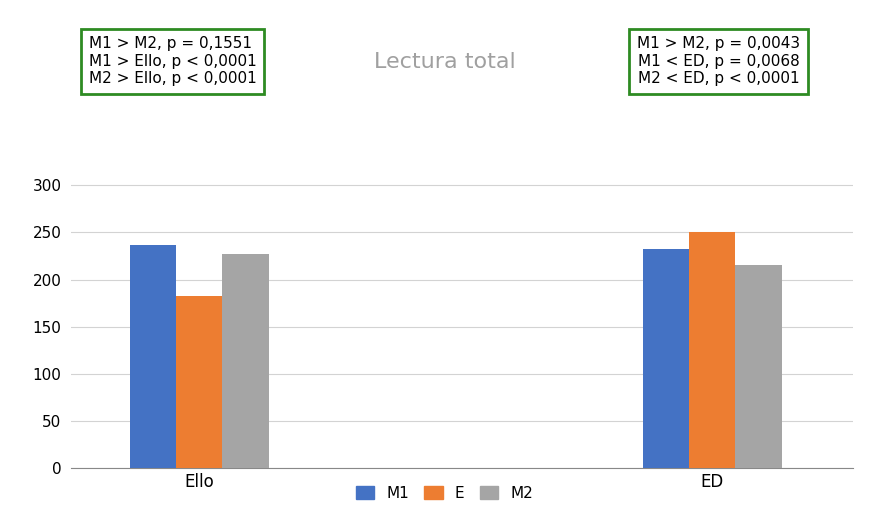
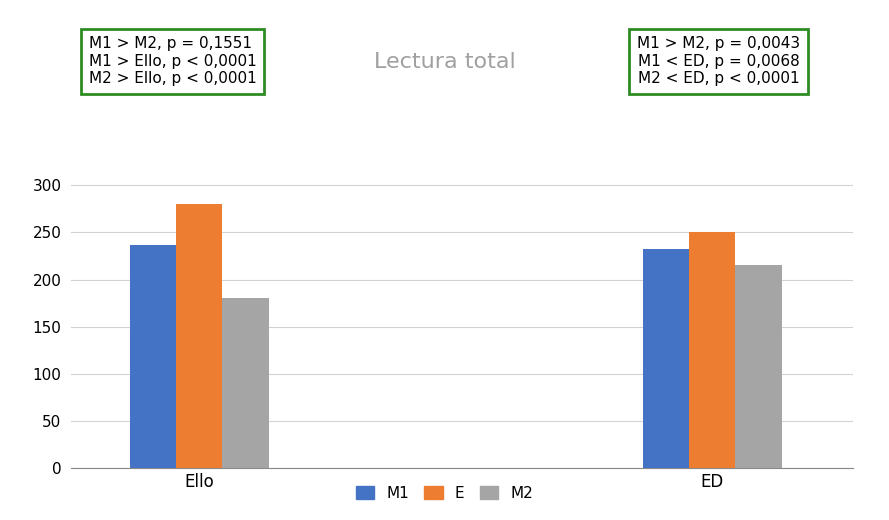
E/Ello: 183 -> 280
M2/Ello: 227 -> 180
